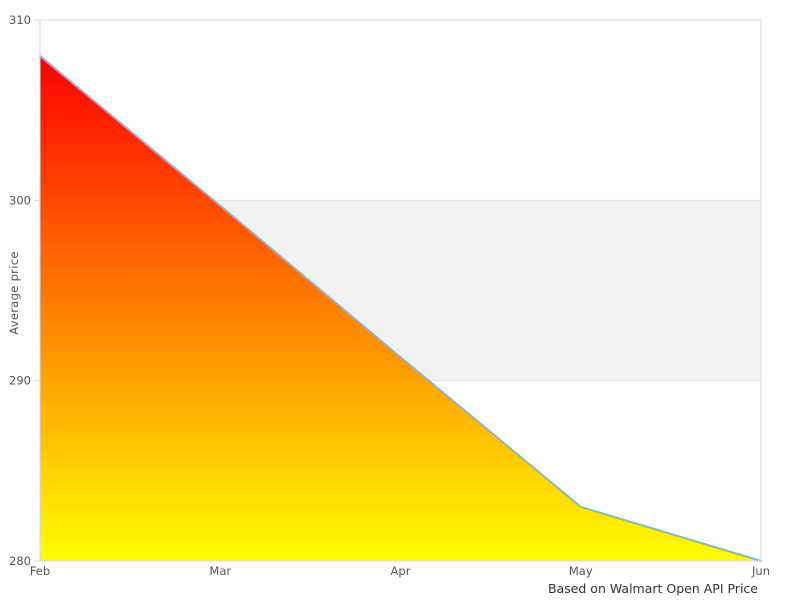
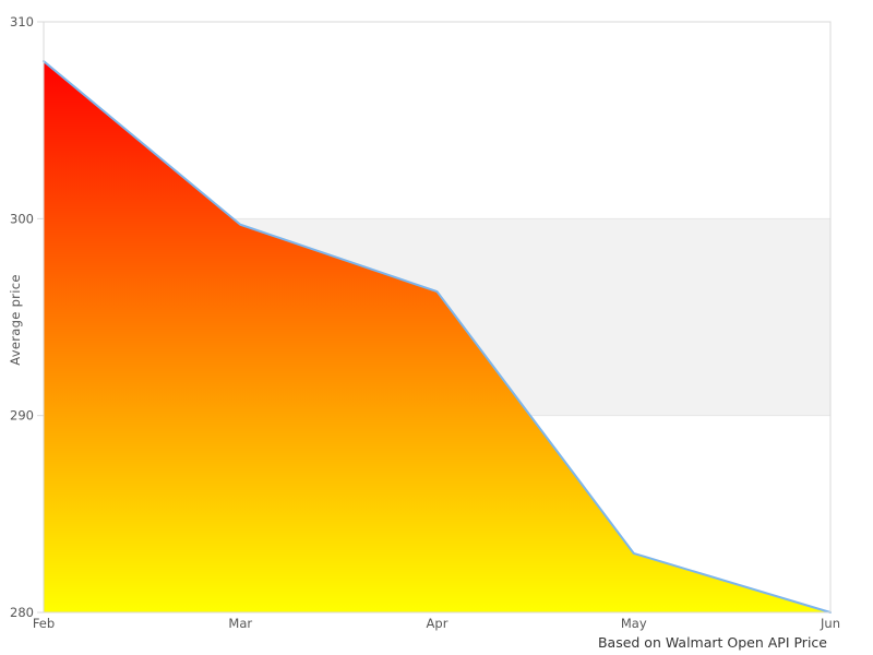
Apr: 291.3 -> 296.3
